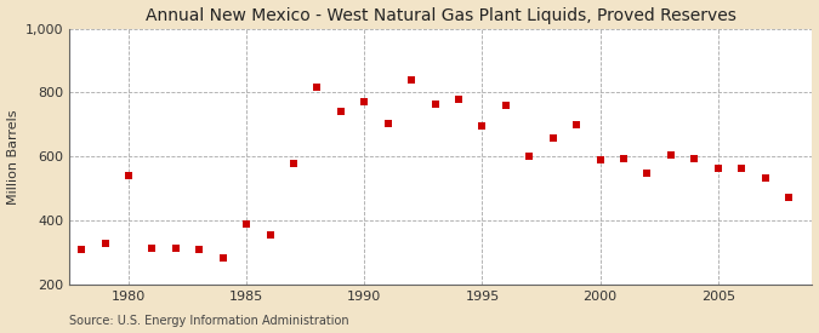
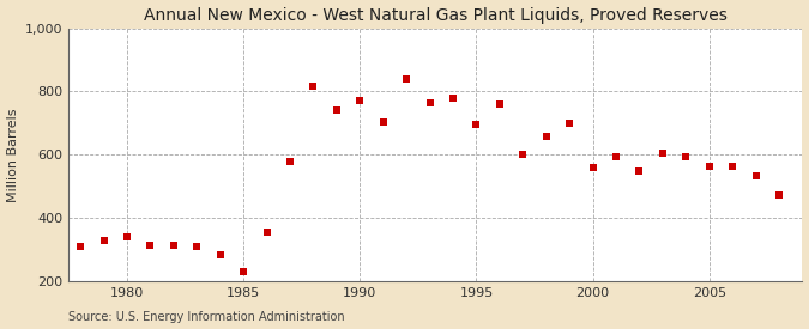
1980: 540 -> 340
1985: 390 -> 230
2000: 590 -> 560
